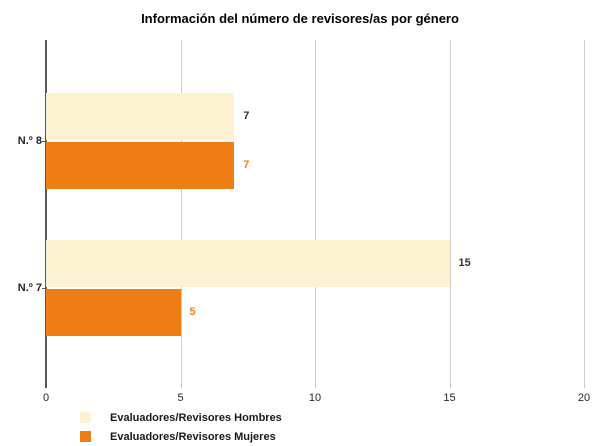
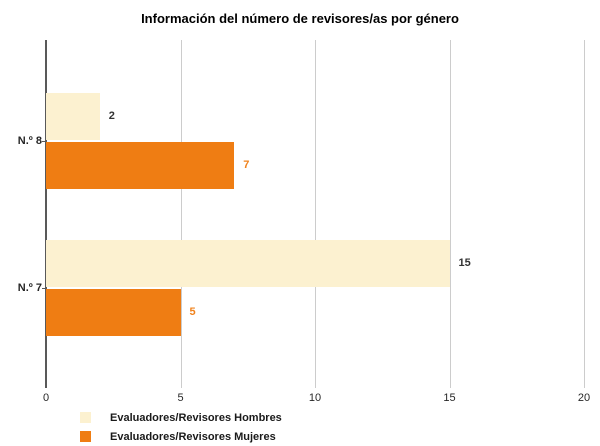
Evaluadores/Revisores Hombres/N.º 8: 7 -> 2
